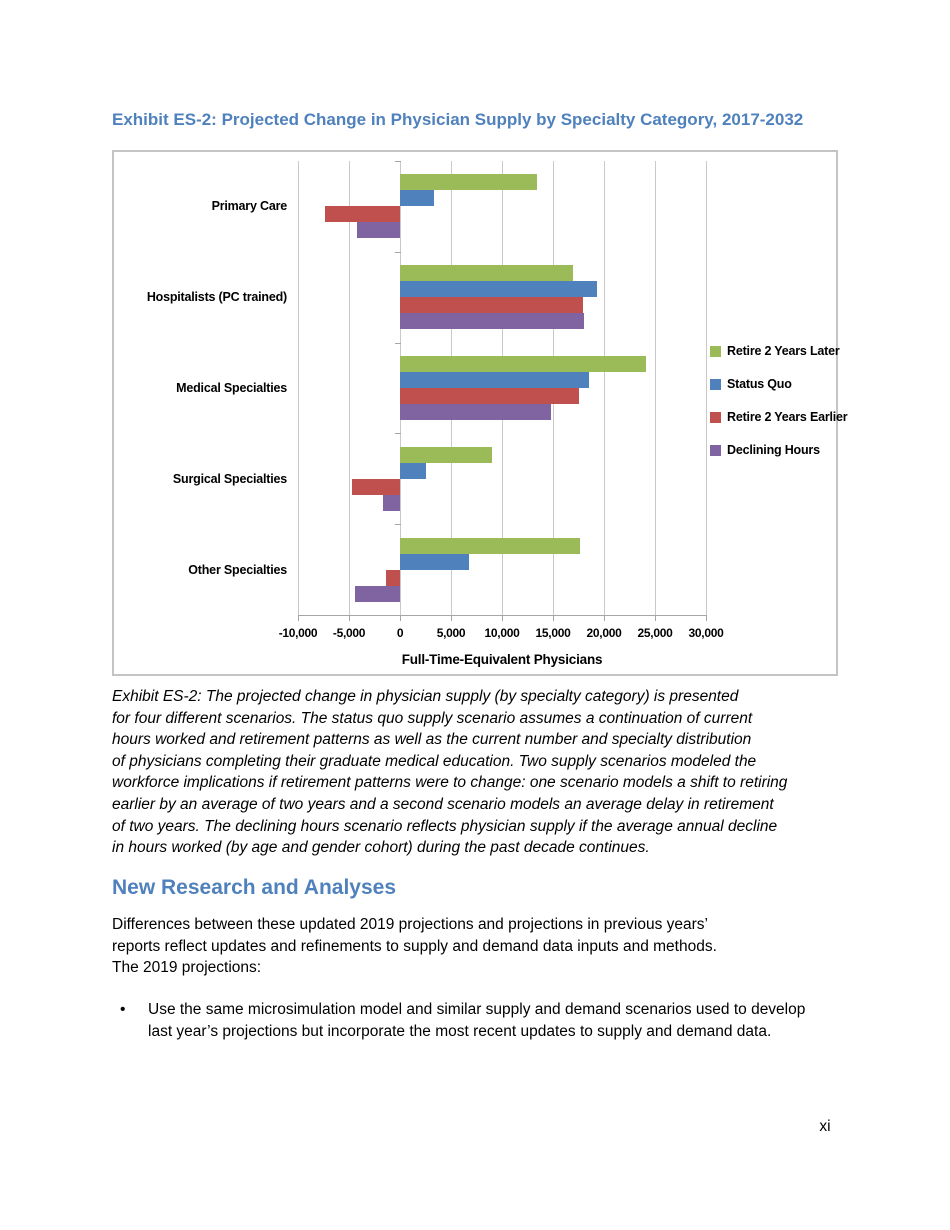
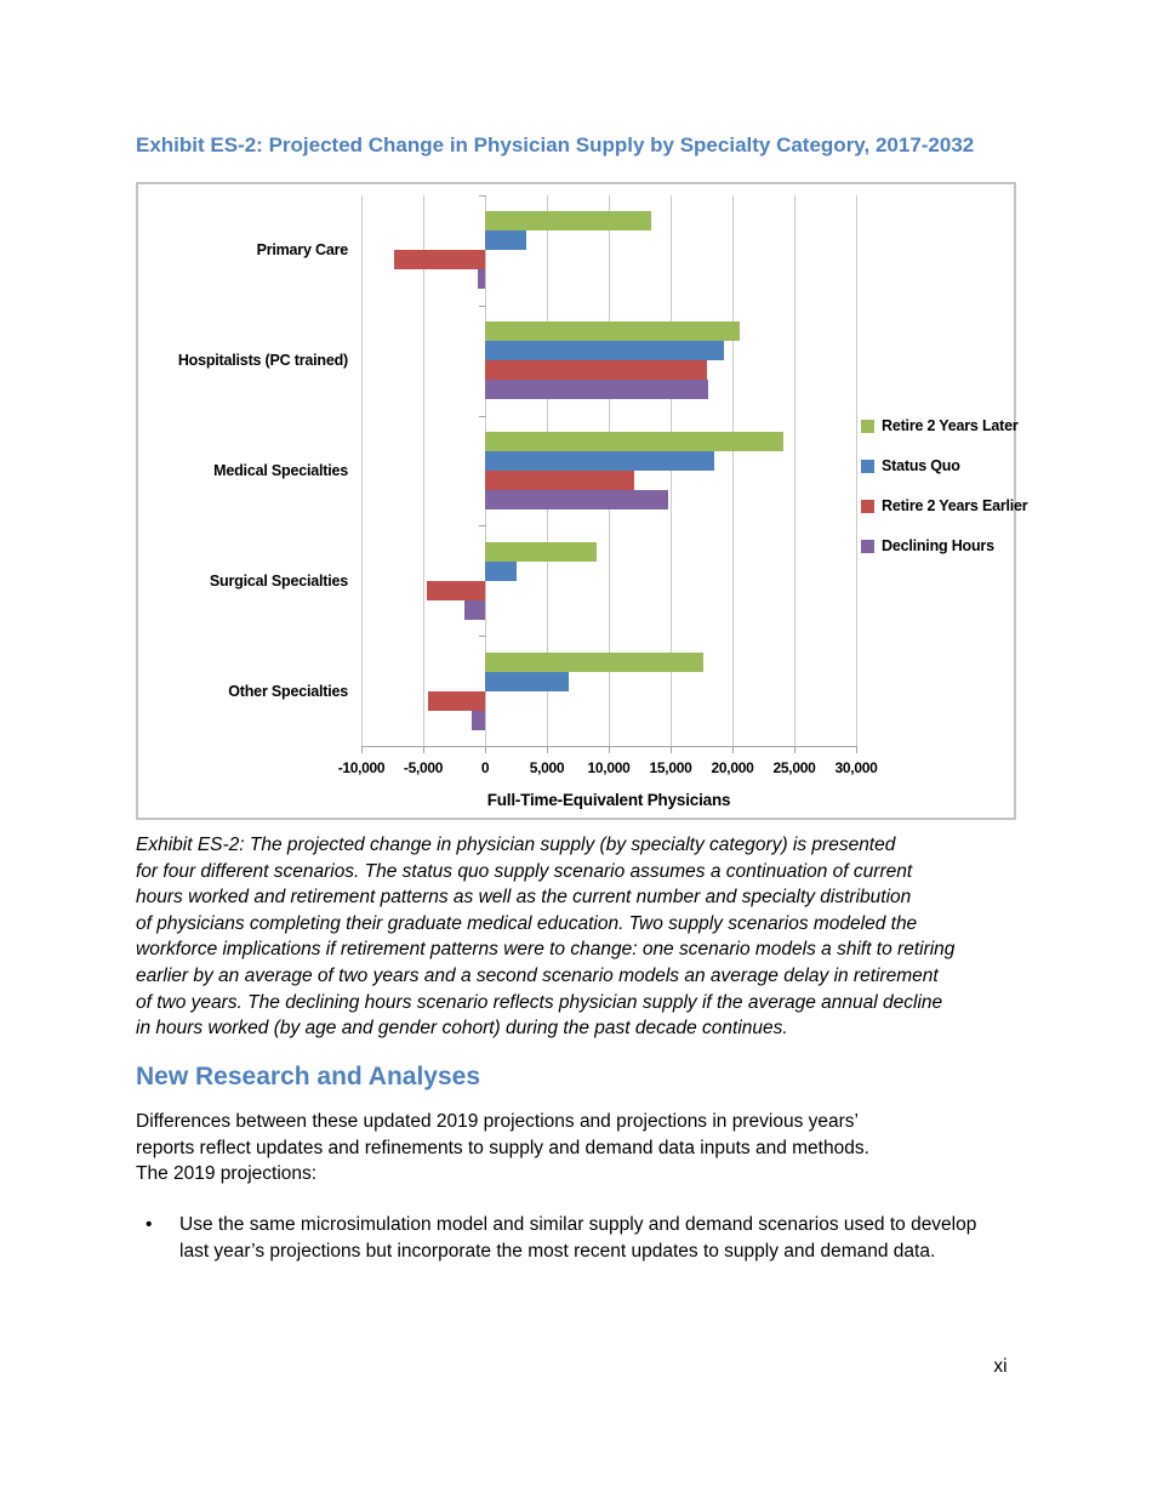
Declining Hours/Primary Care: -4200 -> -600
Retire 2 Years Later/Hospitalists (PC trained): 17000 -> 20600
Retire 2 Years Earlier/Medical Specialties: 17500 -> 12100
Retire 2 Years Earlier/Other Specialties: -1400 -> -4600
Declining Hours/Other Specialties: -4400 -> -1100
